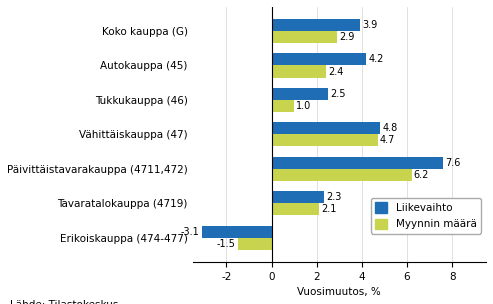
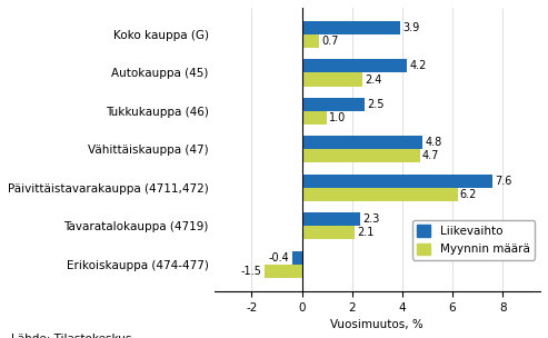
Myynnin määrä/Koko kauppa (G): 2.9 -> 0.7
Liikevaihto/Erikoiskauppa (474-477): -3.1 -> -0.4
